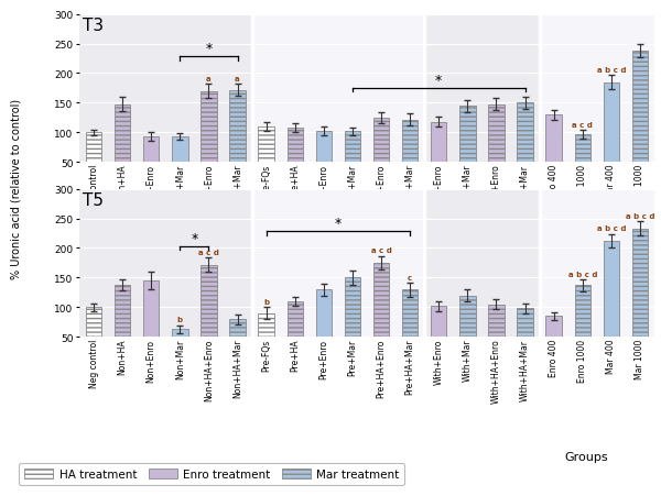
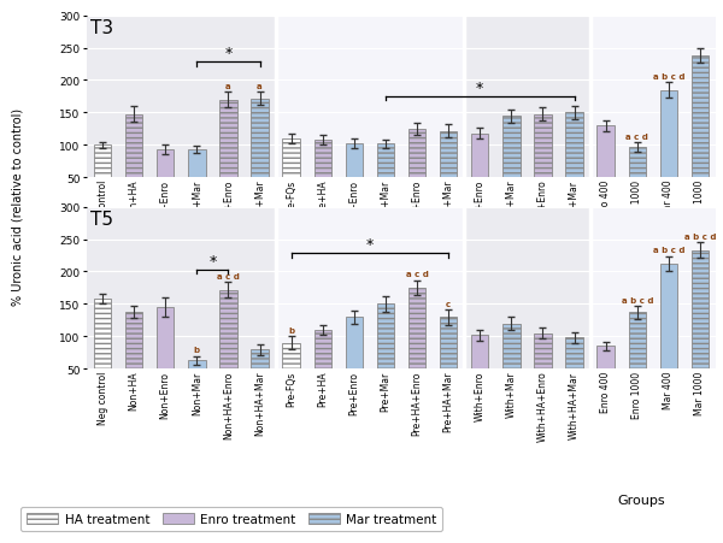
Neg control: 100 -> 158
